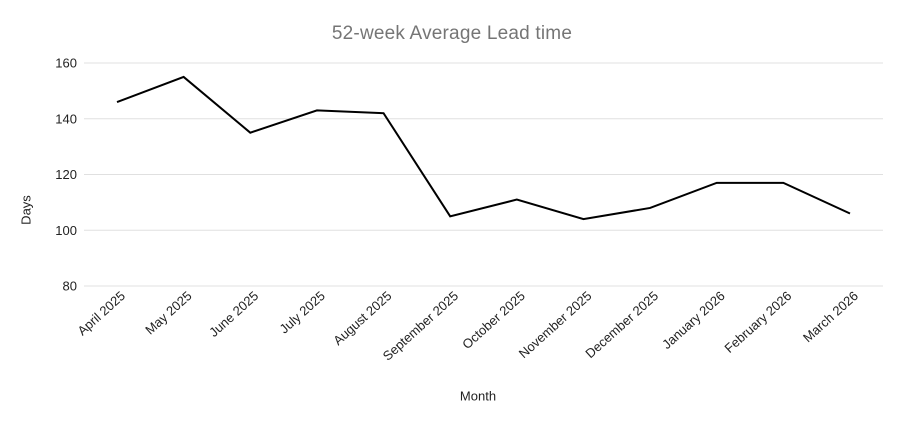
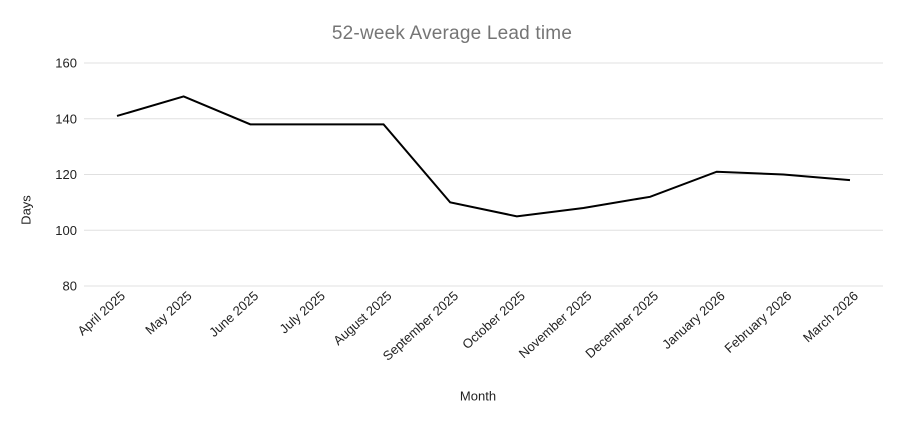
April 2025: 146 -> 141
May 2025: 155 -> 148
June 2025: 135 -> 138
July 2025: 143 -> 138
August 2025: 142 -> 138
September 2025: 105 -> 110
October 2025: 111 -> 105
November 2025: 104 -> 108
December 2025: 108 -> 112
January 2026: 117 -> 121
February 2026: 117 -> 120
March 2026: 106 -> 118
